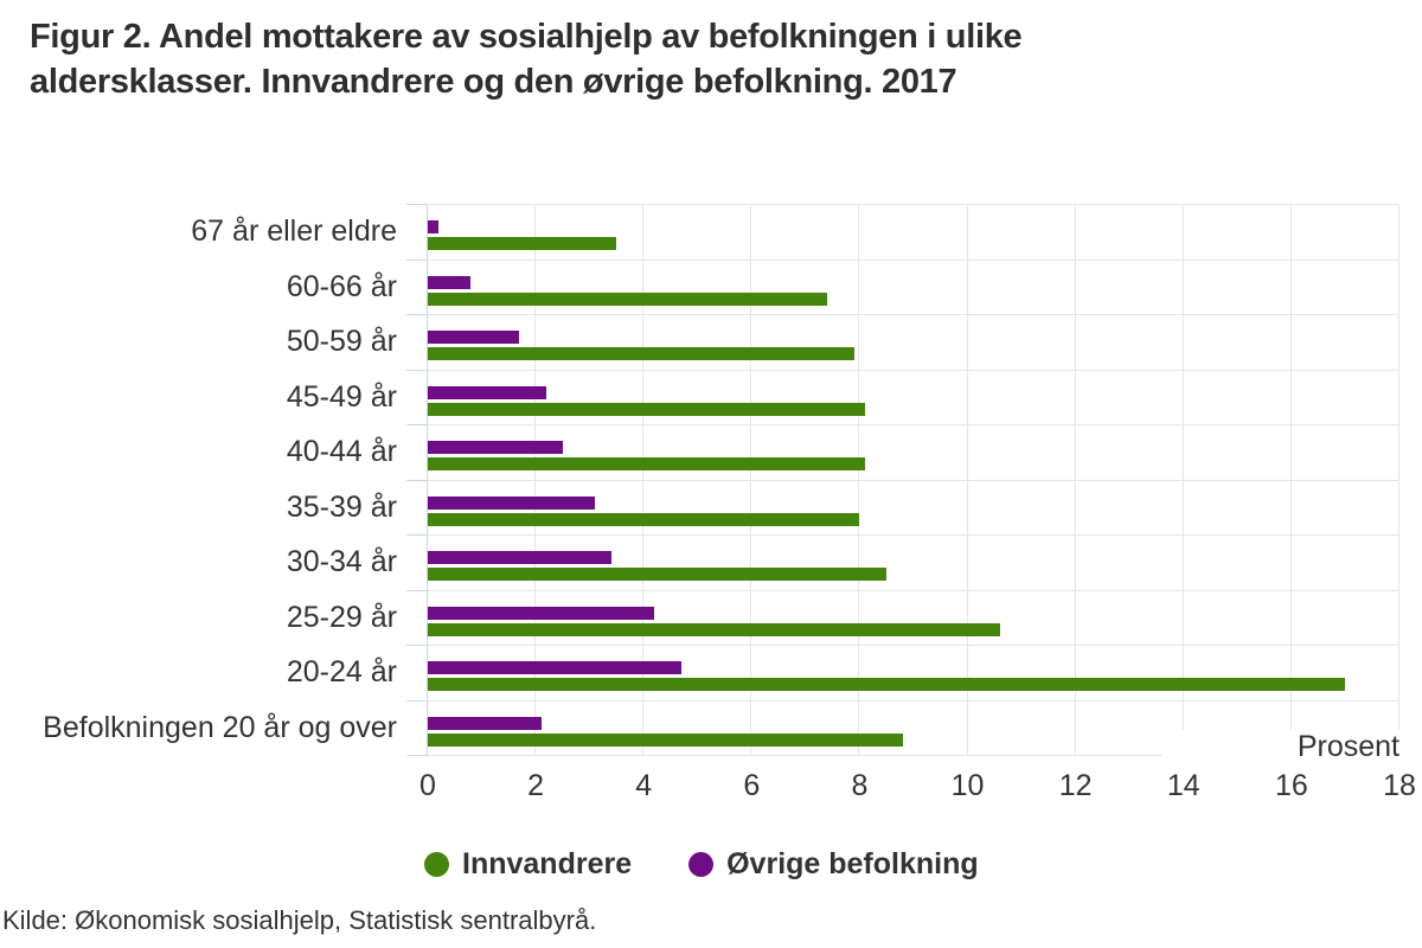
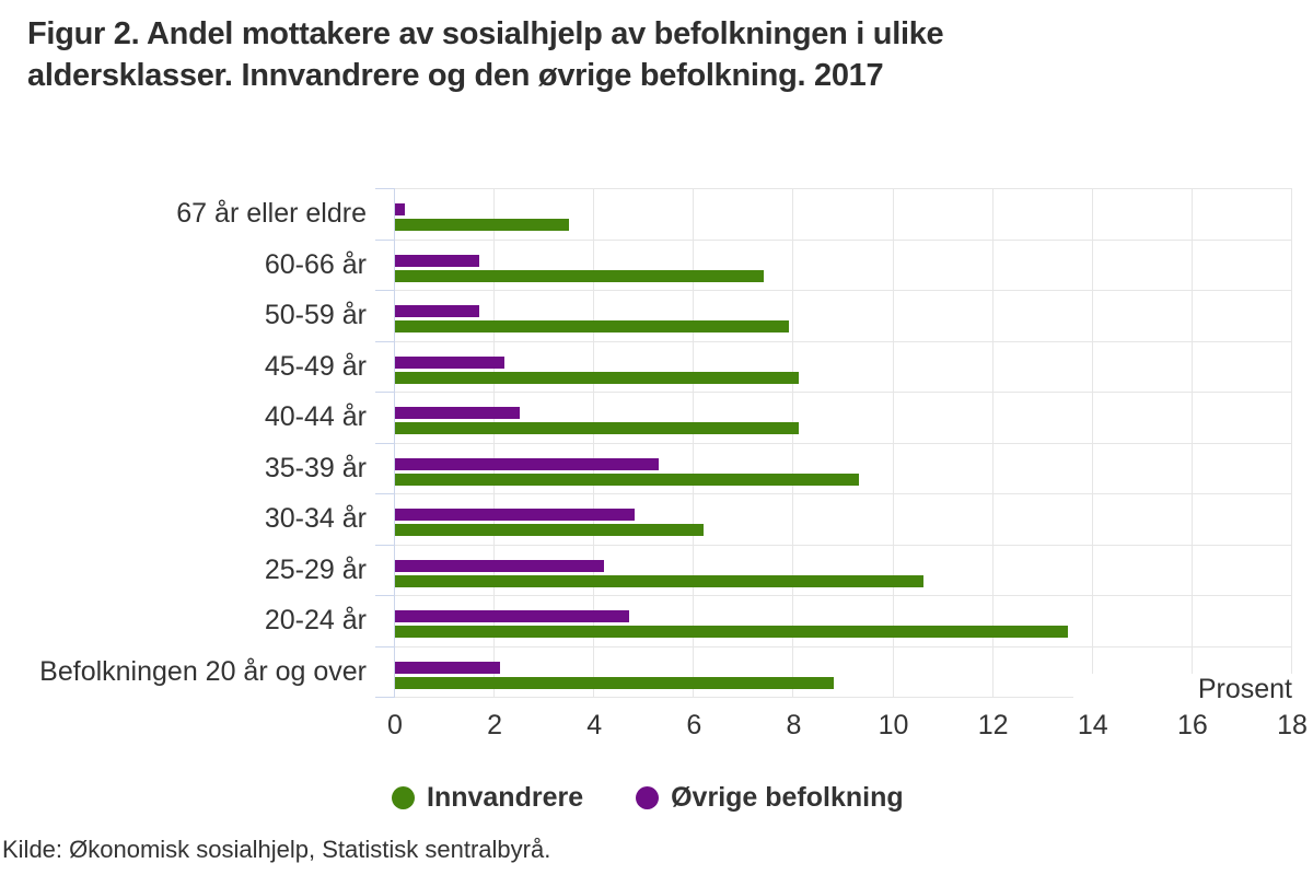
Øvrige befolkning/60-66 år: 0.8 -> 1.7
Innvandrere/35-39 år: 8.0 -> 9.3
Øvrige befolkning/35-39 år: 3.1 -> 5.3
Innvandrere/30-34 år: 8.5 -> 6.2
Øvrige befolkning/30-34 år: 3.4 -> 4.8
Innvandrere/20-24 år: 17.0 -> 13.5
